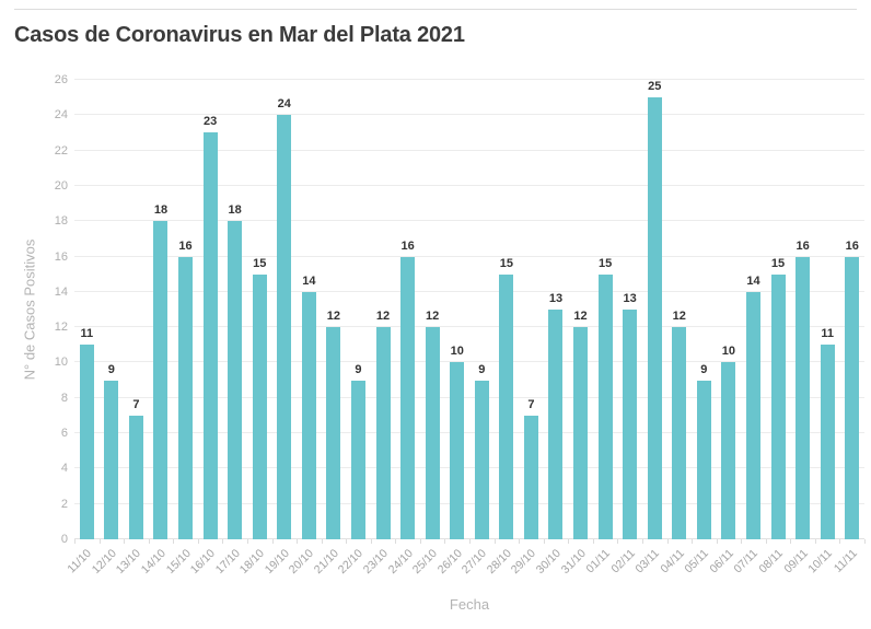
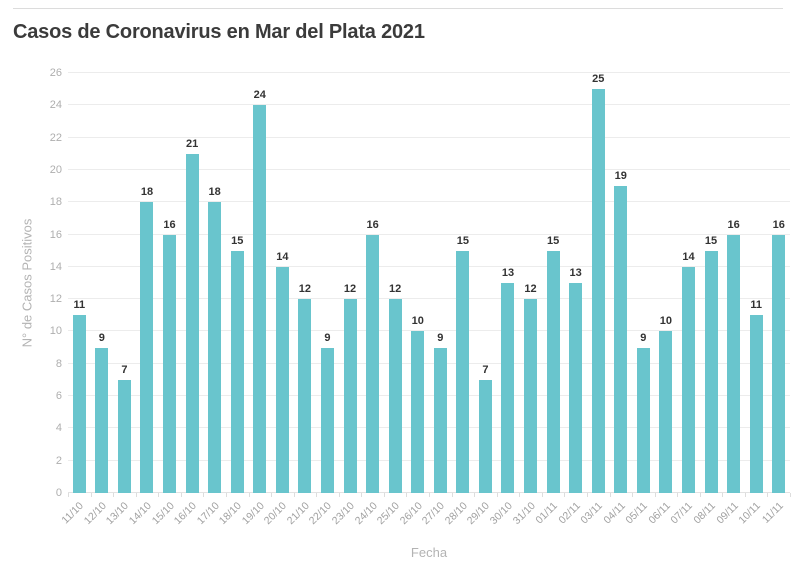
16/10: 23 -> 21
04/11: 12 -> 19
